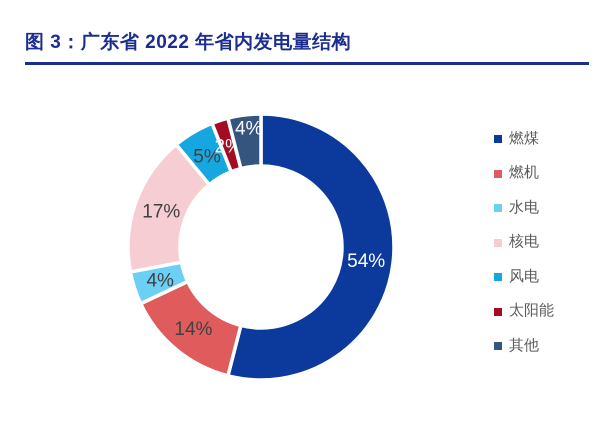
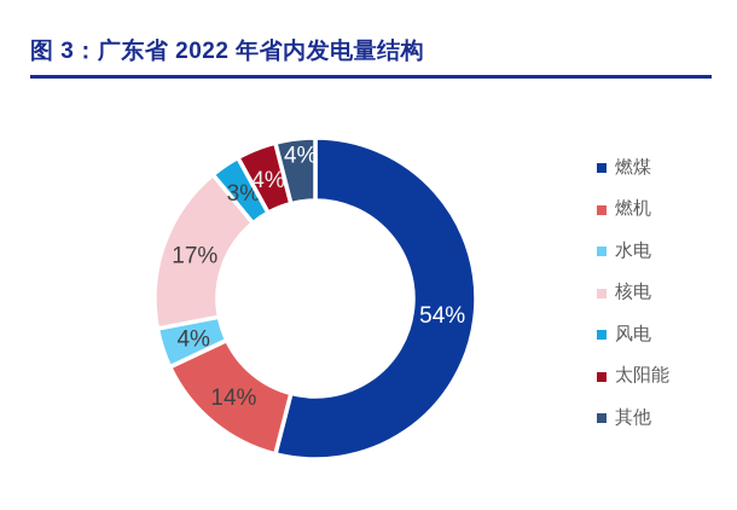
风电: 5% -> 3%
太阳能: 2% -> 4%
